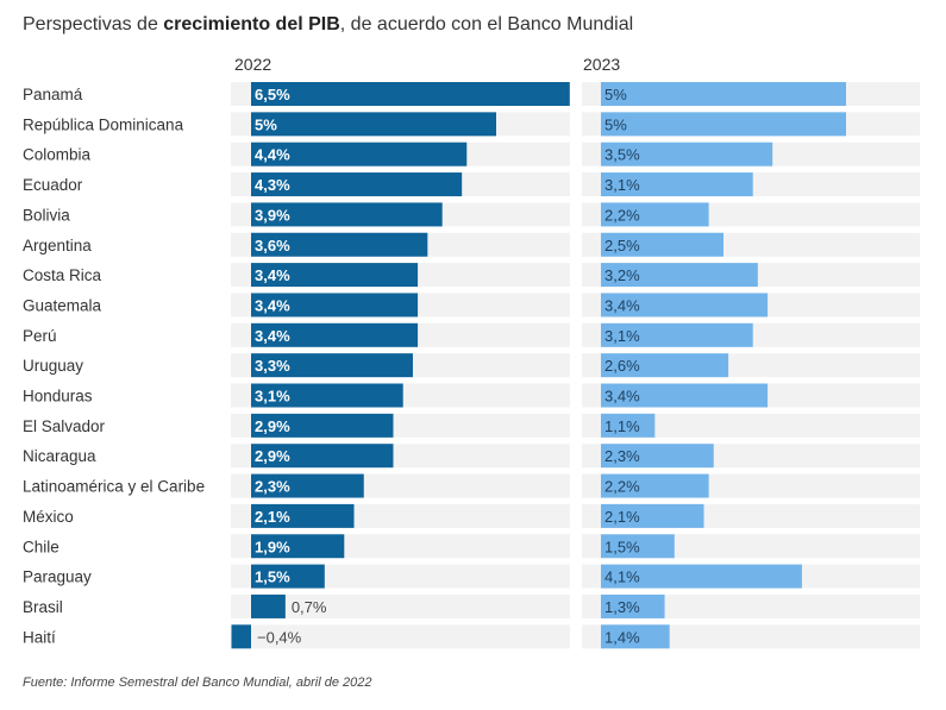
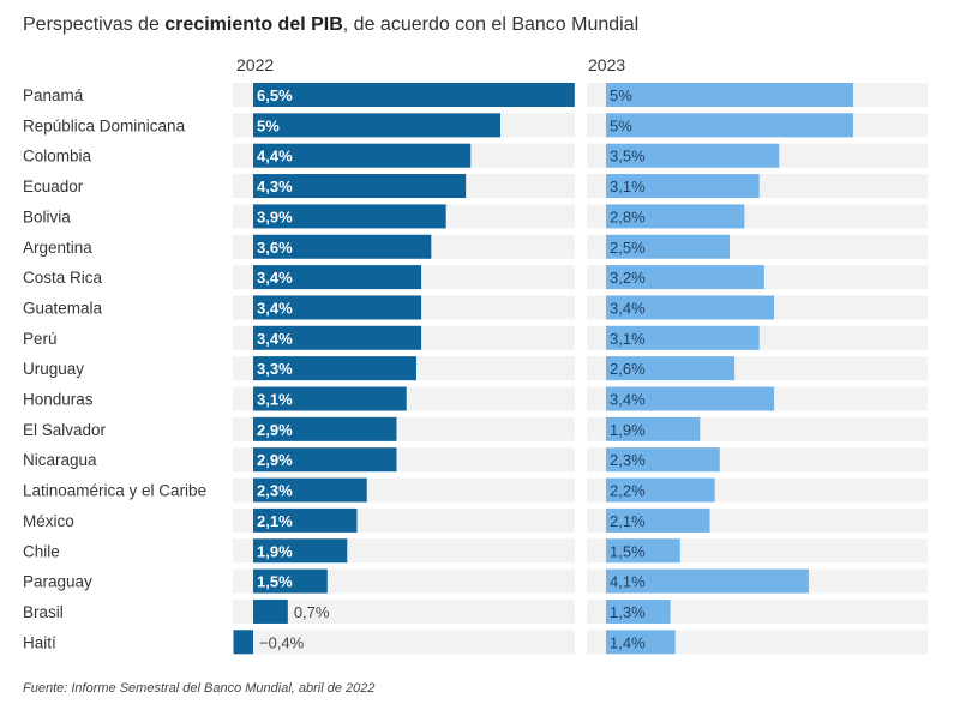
2023/Bolivia: 2,2% -> 2,8%
2023/El Salvador: 1,1% -> 1,9%
